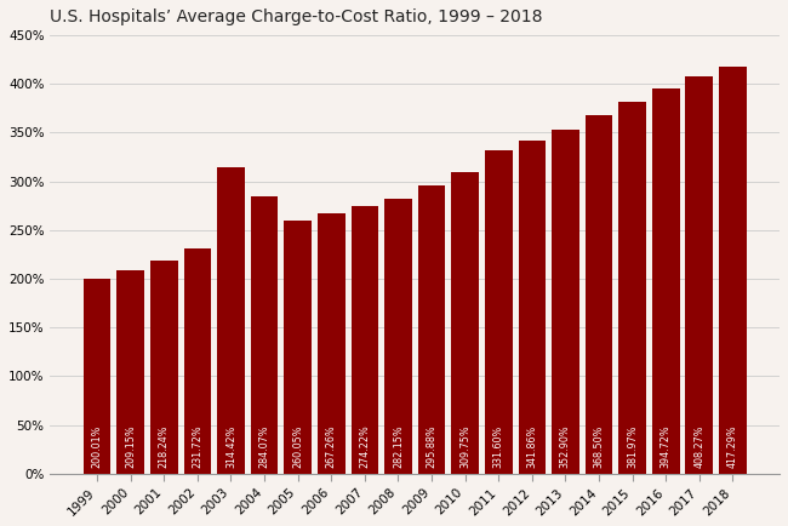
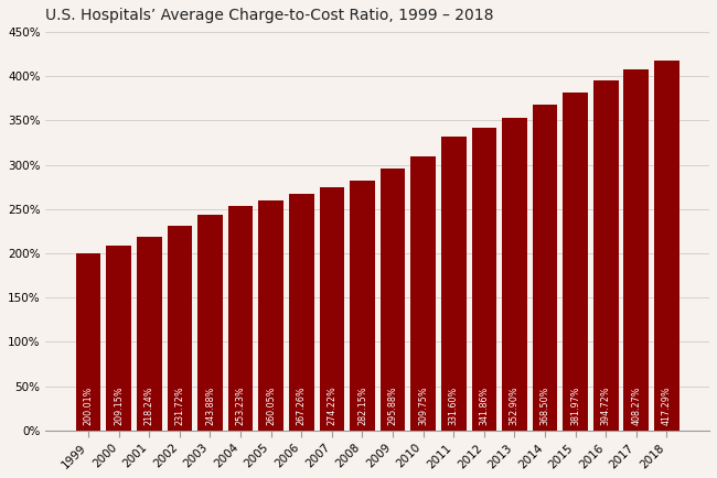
2003: 314.42% -> 243.88%
2004: 284.07% -> 253.23%
